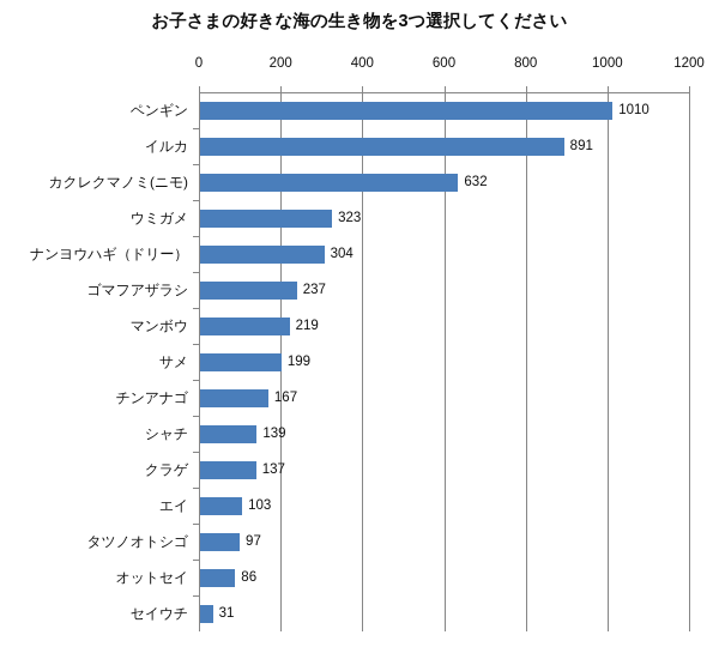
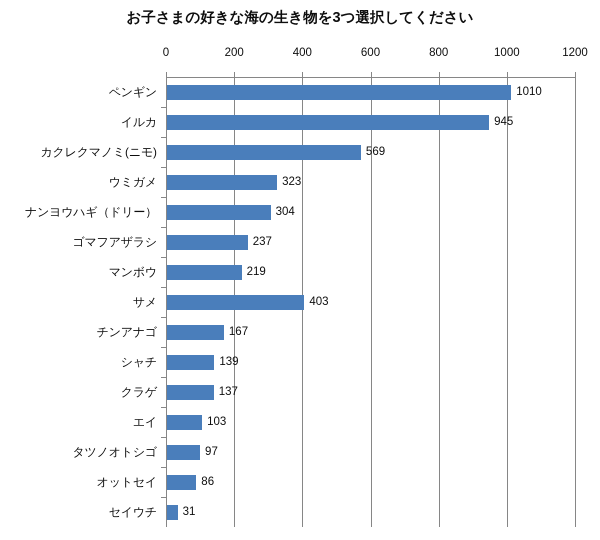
イルカ: 891 -> 945
カクレクマノミ(ニモ): 632 -> 569
サメ: 199 -> 403
